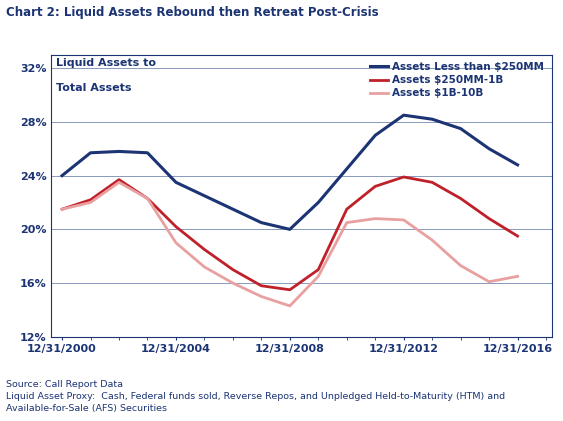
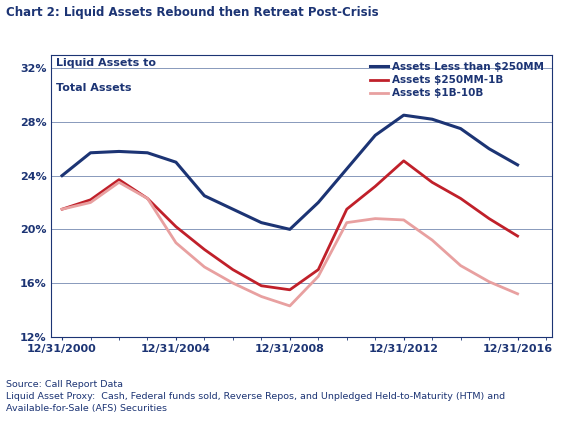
Assets Less than $250MM/12/31/2004: 23.5% -> 25.0%
Assets $250MM-1B/12/31/2012: 23.9% -> 25.1%
Assets $1B-10B/12/31/2016: 16.5% -> 15.2%
